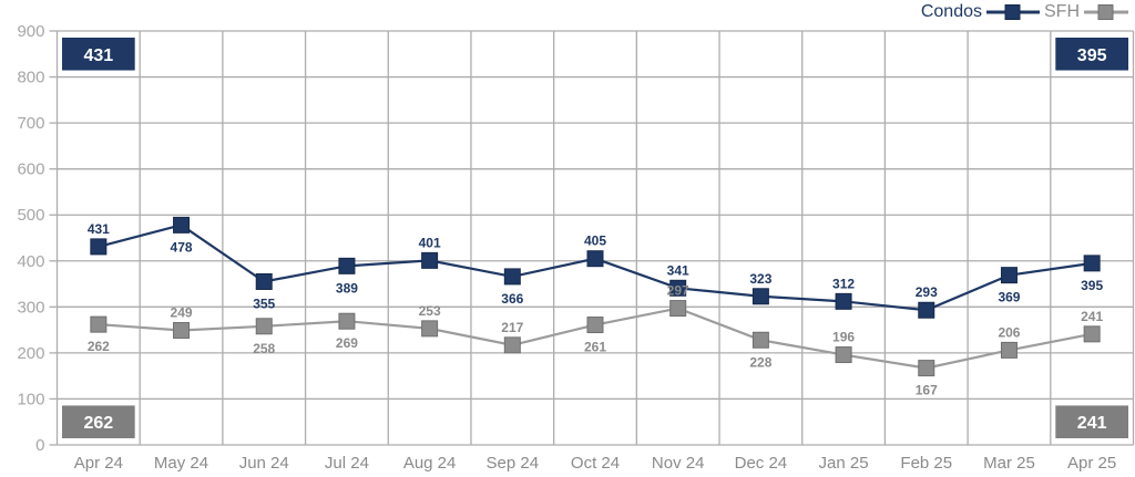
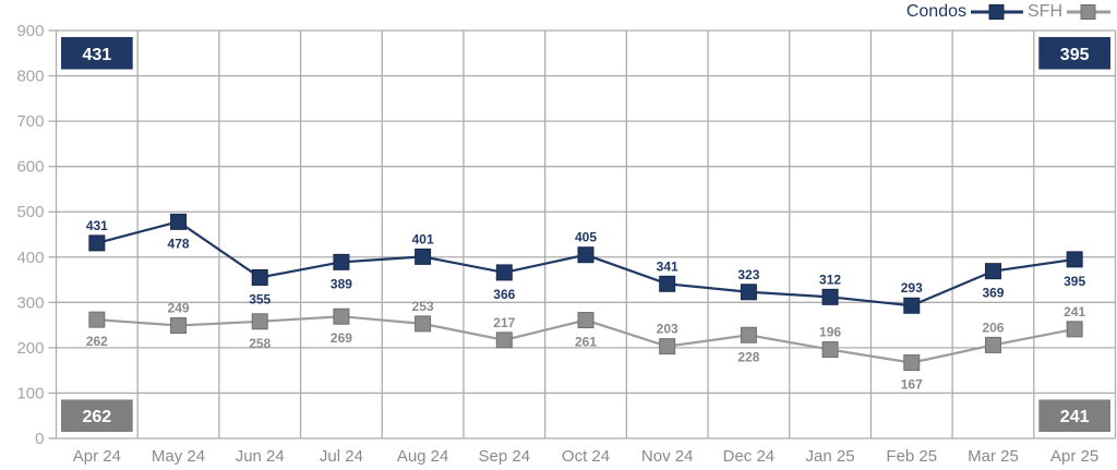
SFH/Nov 24: 297 -> 203
